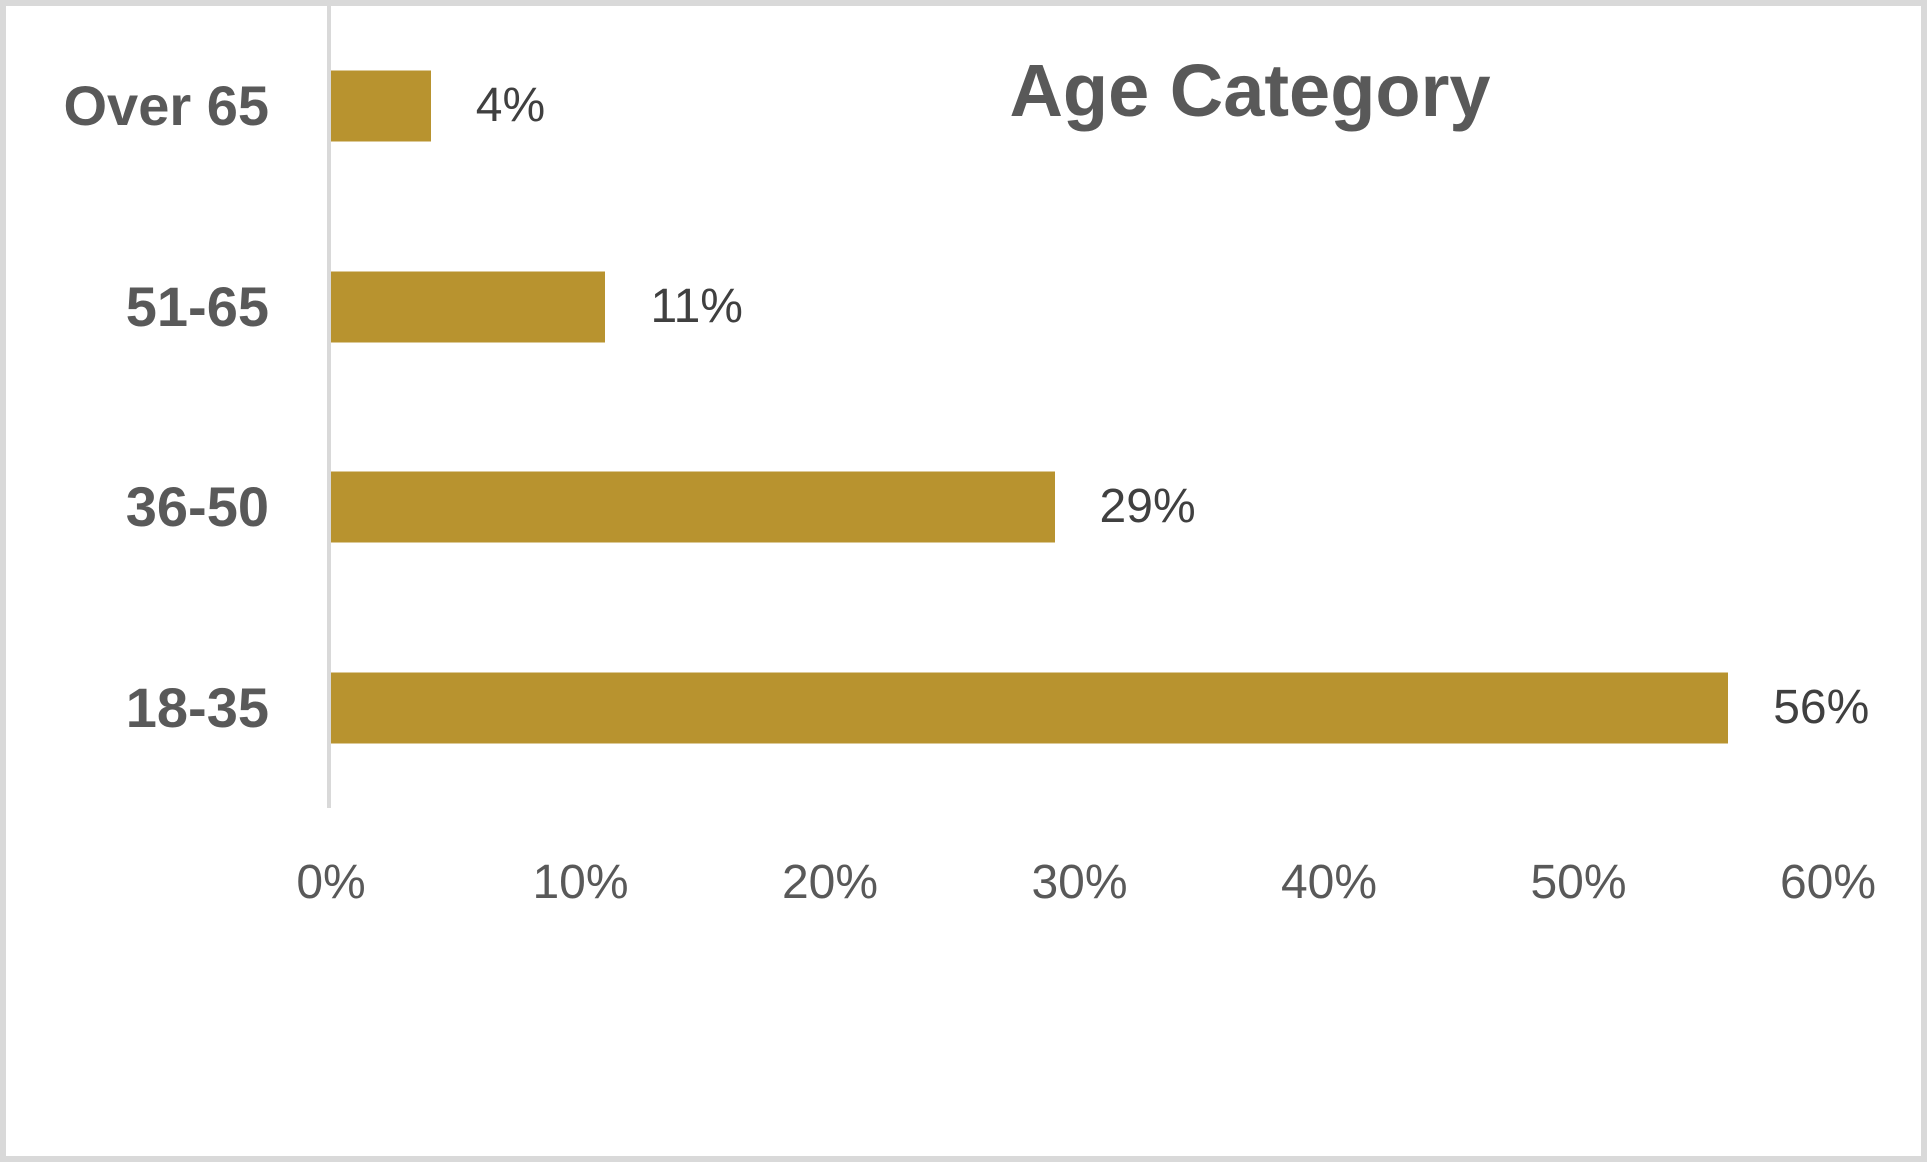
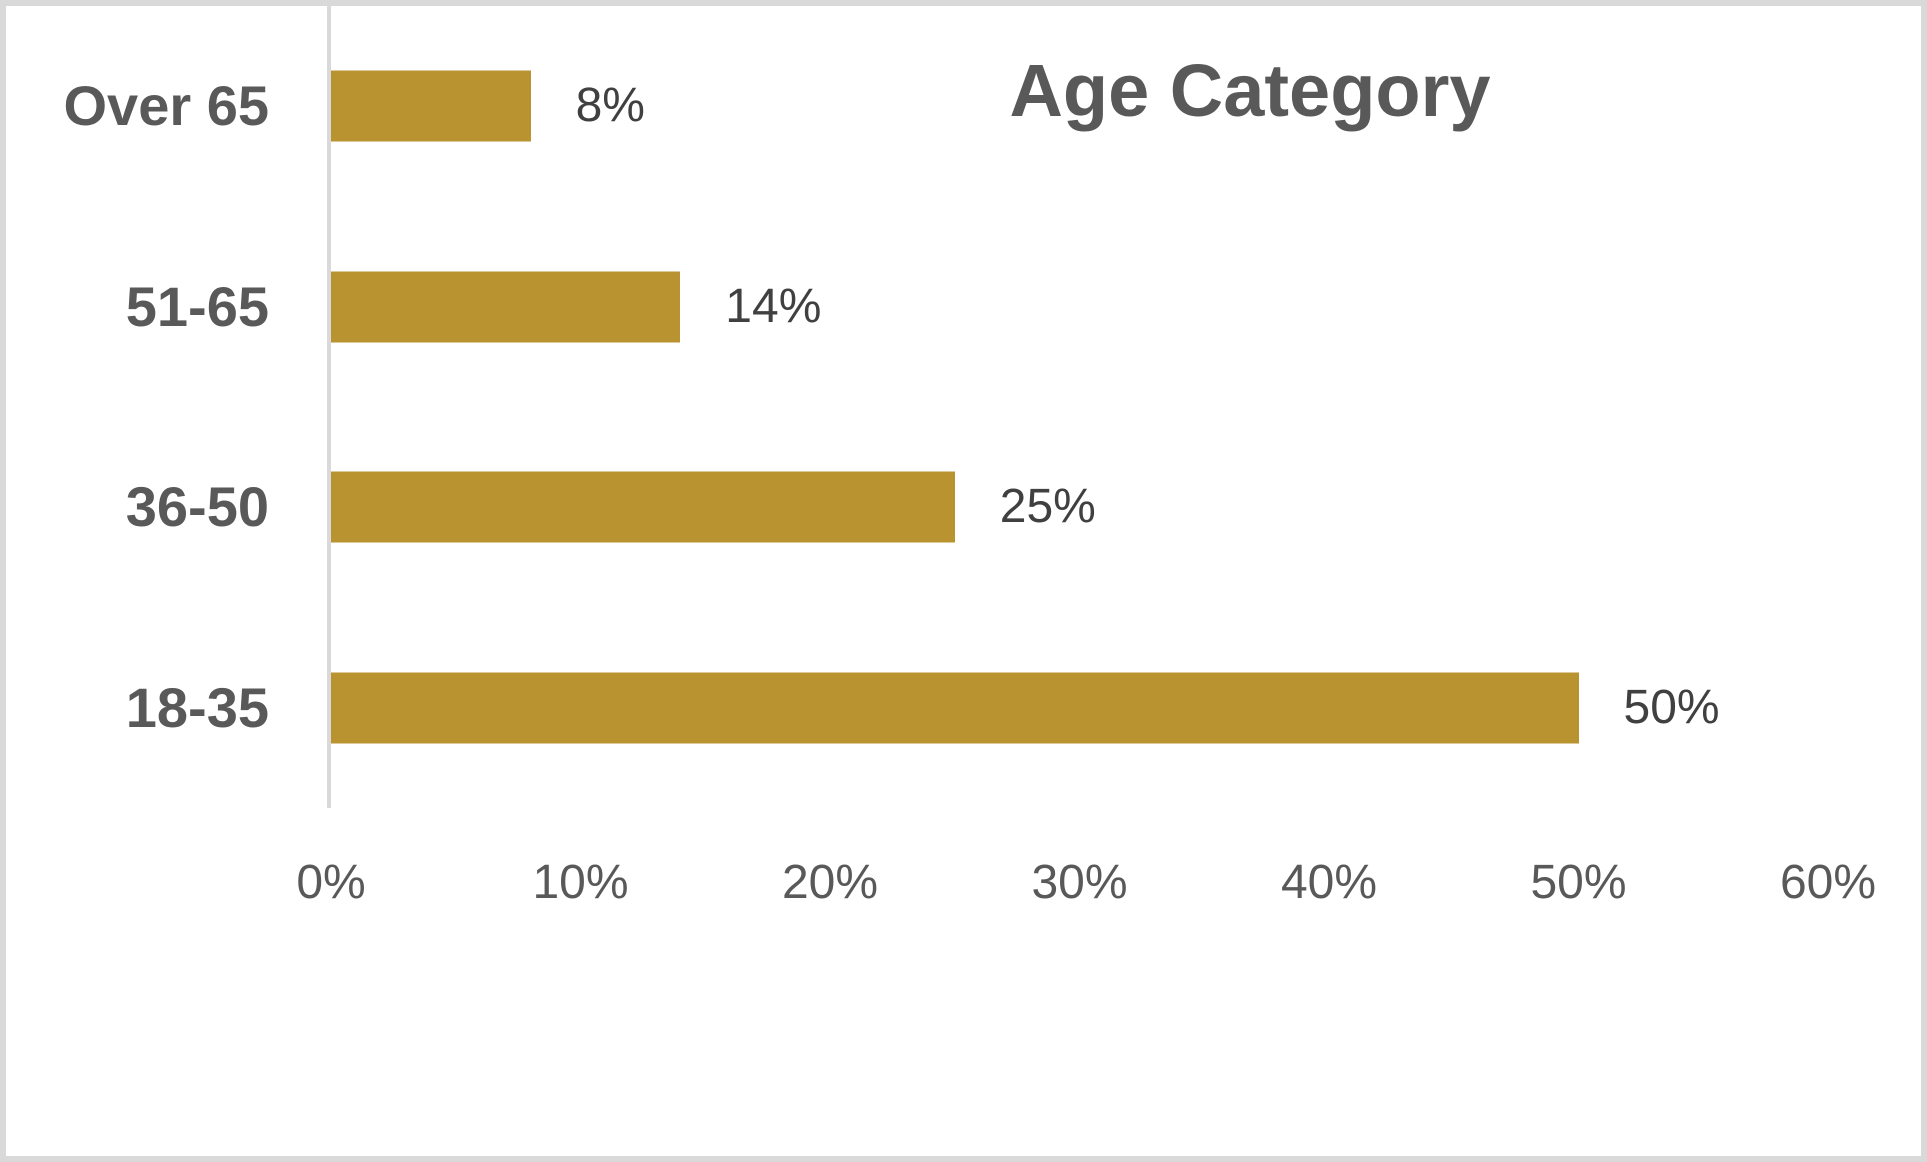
Over 65: 4% -> 8%
51-65: 11% -> 14%
36-50: 29% -> 25%
18-35: 56% -> 50%
